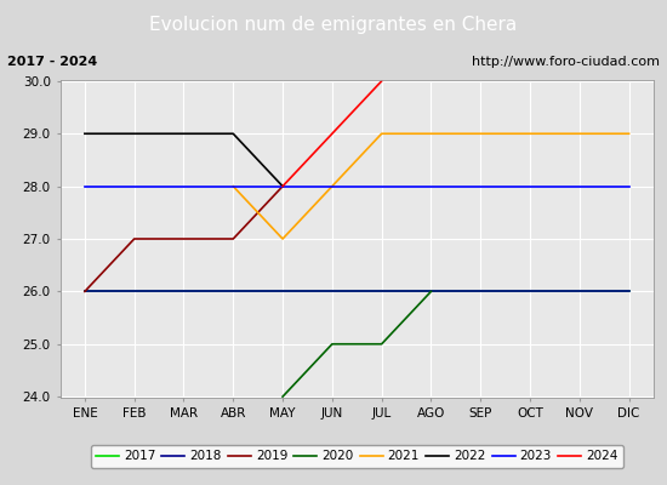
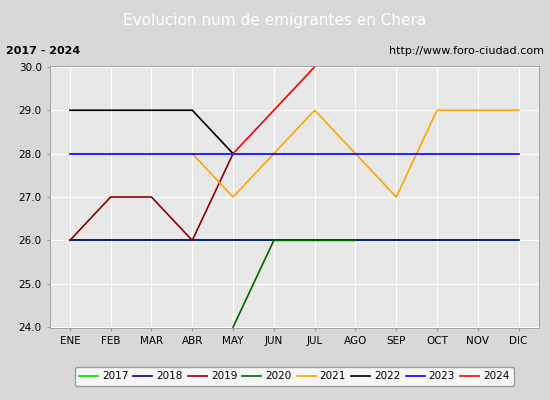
2019/ABR: 27 -> 26
2020/JUN: 25 -> 26
2020/JUL: 25 -> 26
2021/AGO: 29 -> 28
2021/SEP: 29 -> 27
